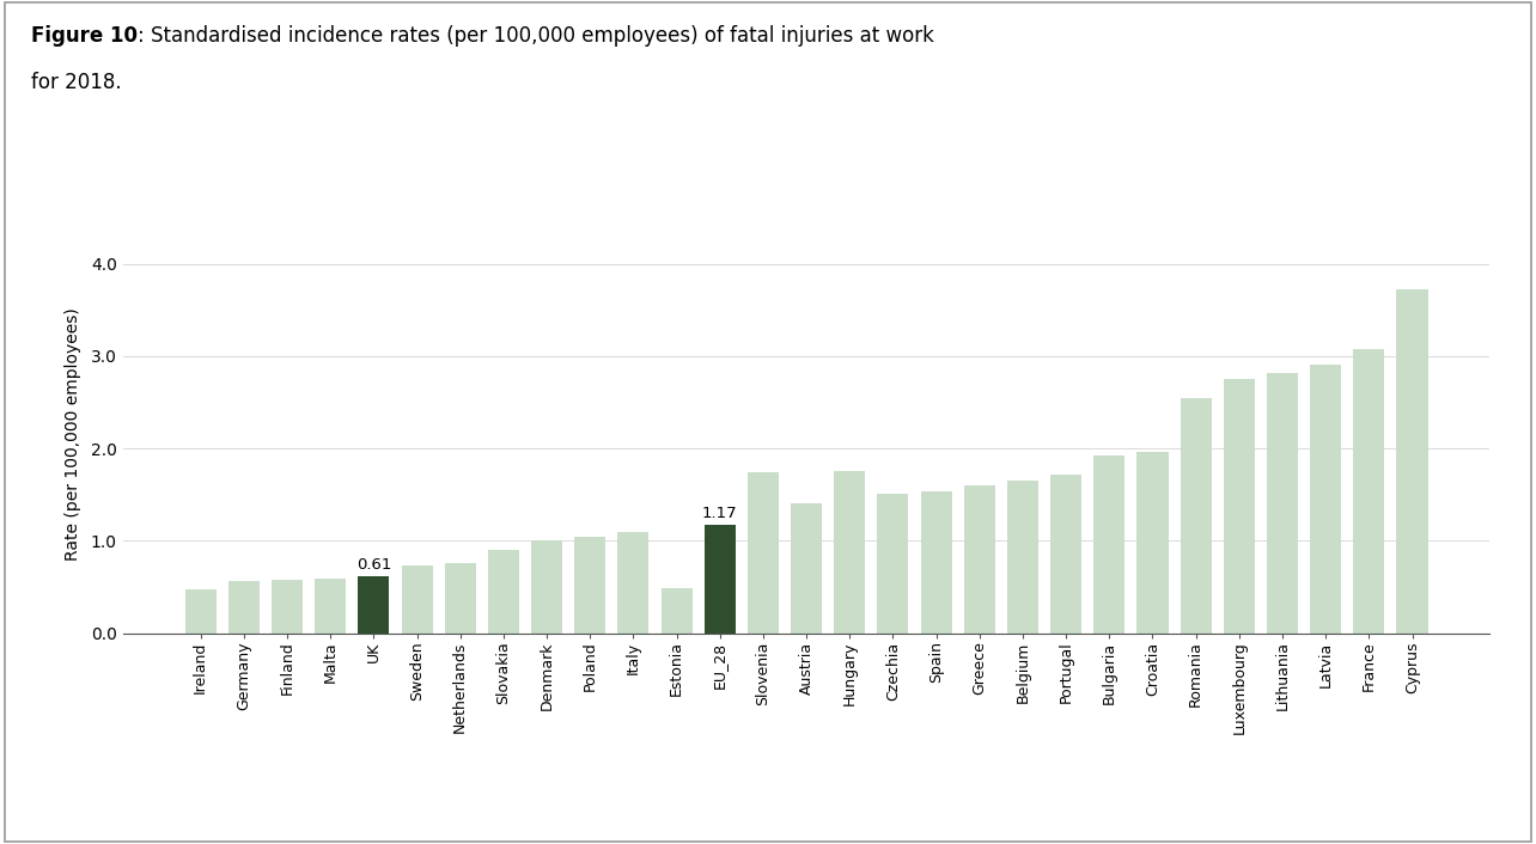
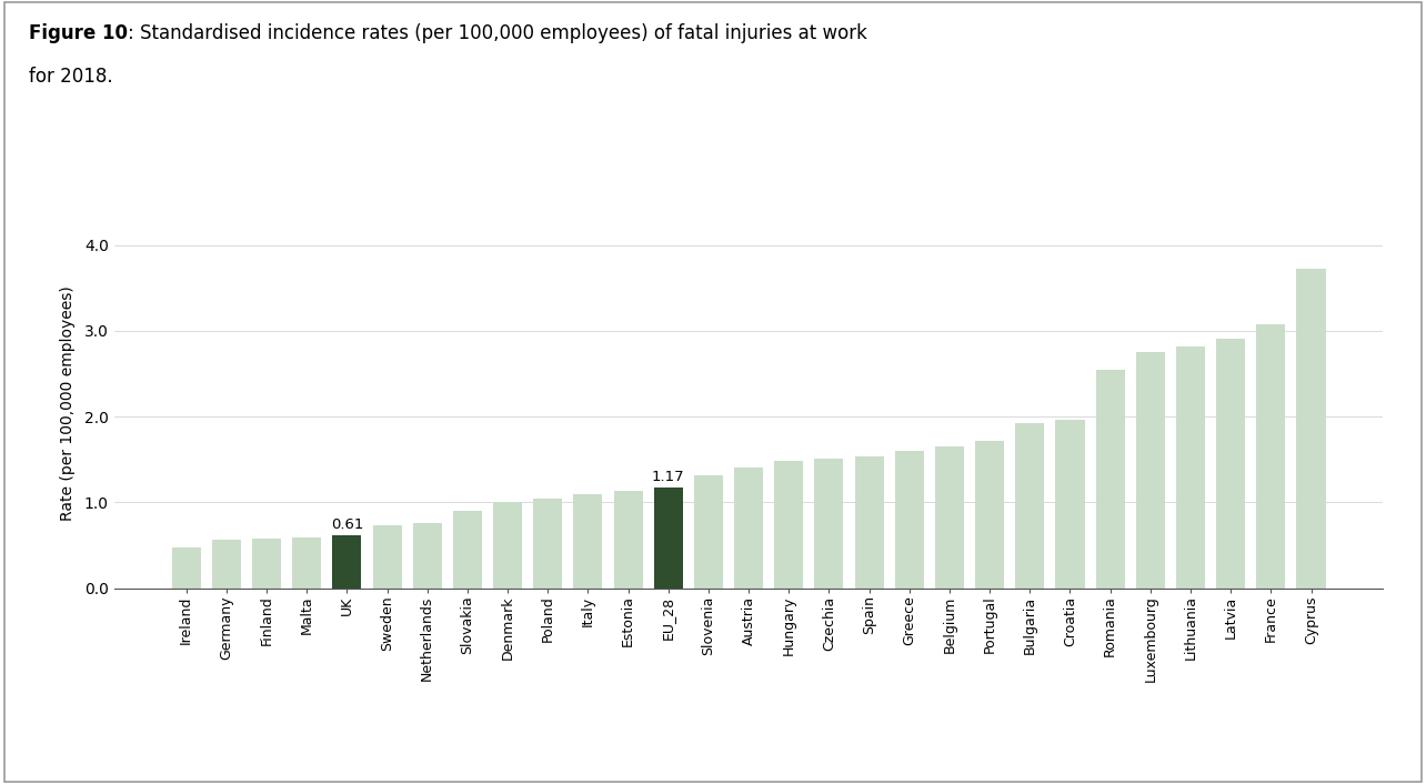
Estonia: 0.48 -> 1.13
Slovenia: 1.74 -> 1.32
Hungary: 1.76 -> 1.48
